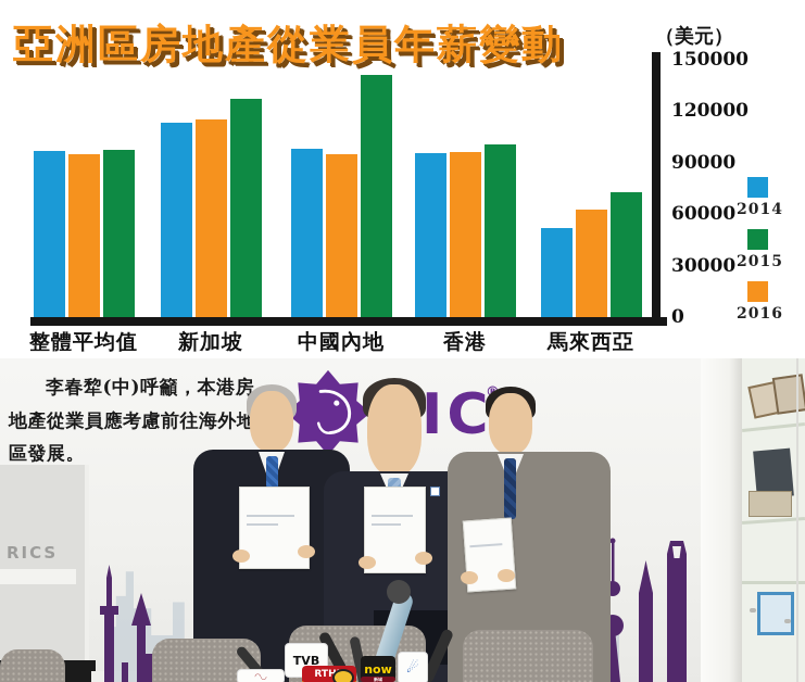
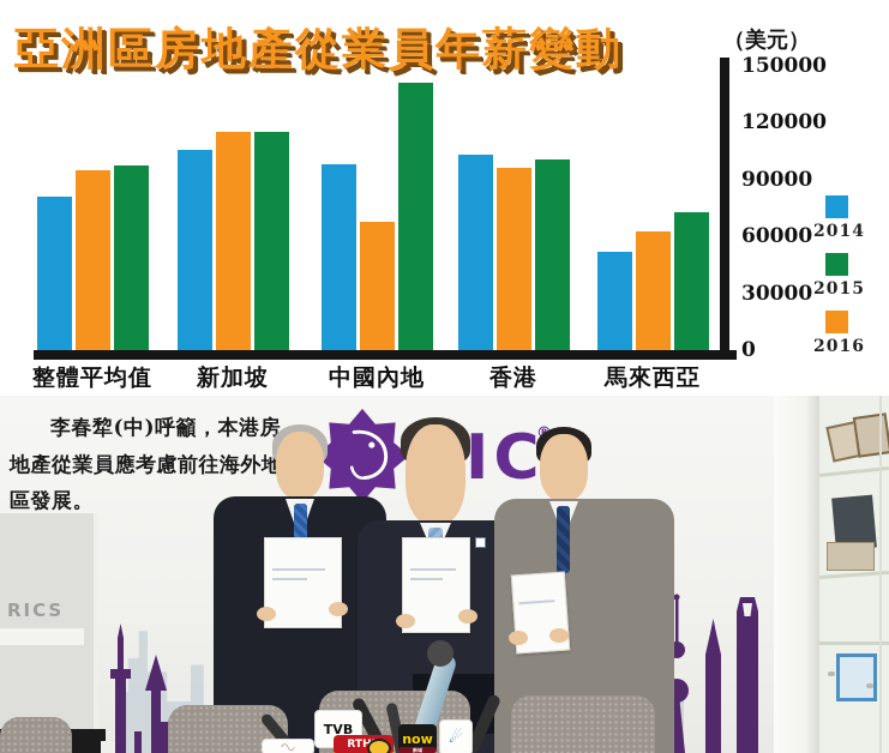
2014/整體平均值: 97000 -> 81000
2014/新加坡: 114000 -> 106000
2015/新加坡: 128000 -> 115000
2016/中國內地: 95000 -> 68000
2014/香港: 96000 -> 103000
